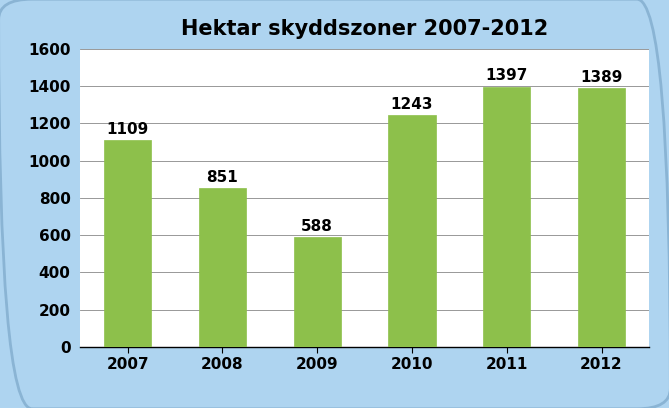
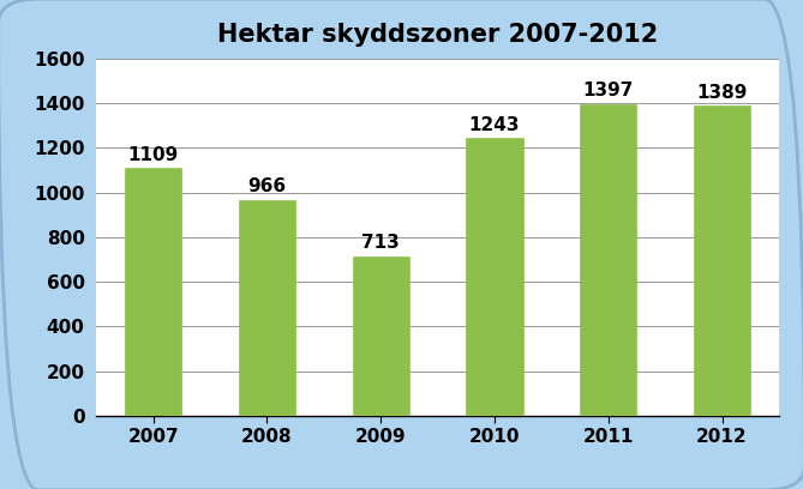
2008: 851 -> 966
2009: 588 -> 713
